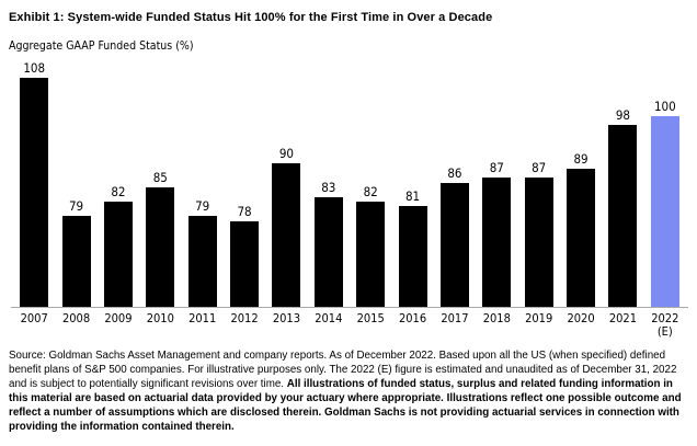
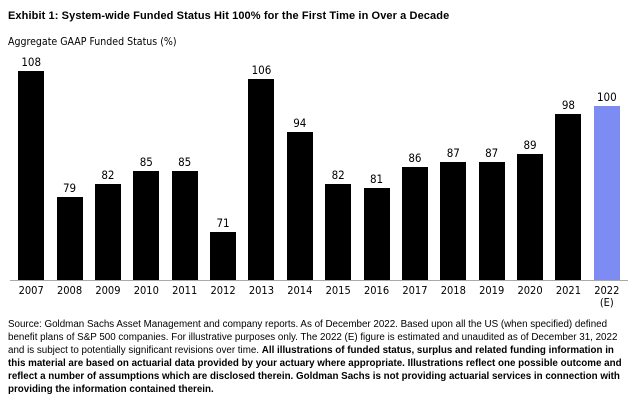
2011: 79 -> 85
2012: 78 -> 71
2013: 90 -> 106
2014: 83 -> 94
